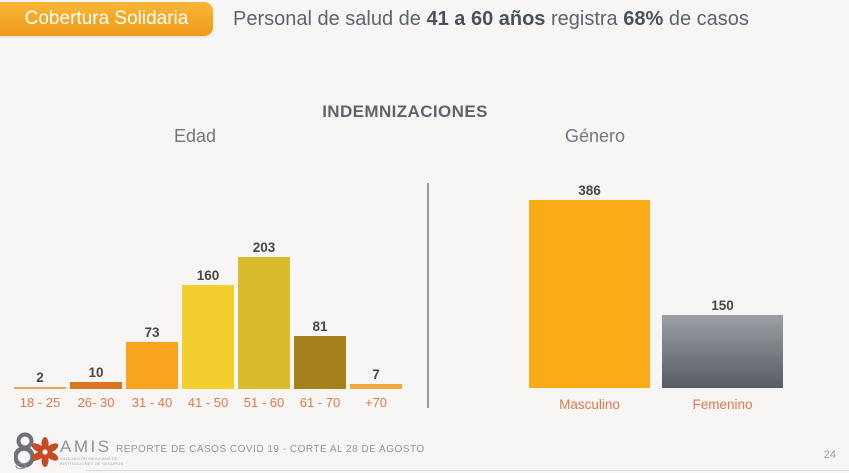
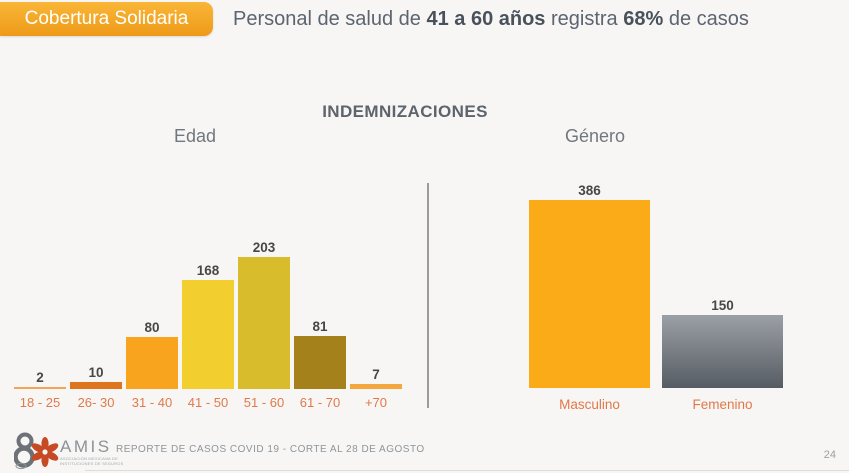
Edad/31 - 40: 73 -> 80
Edad/41 - 50: 160 -> 168
